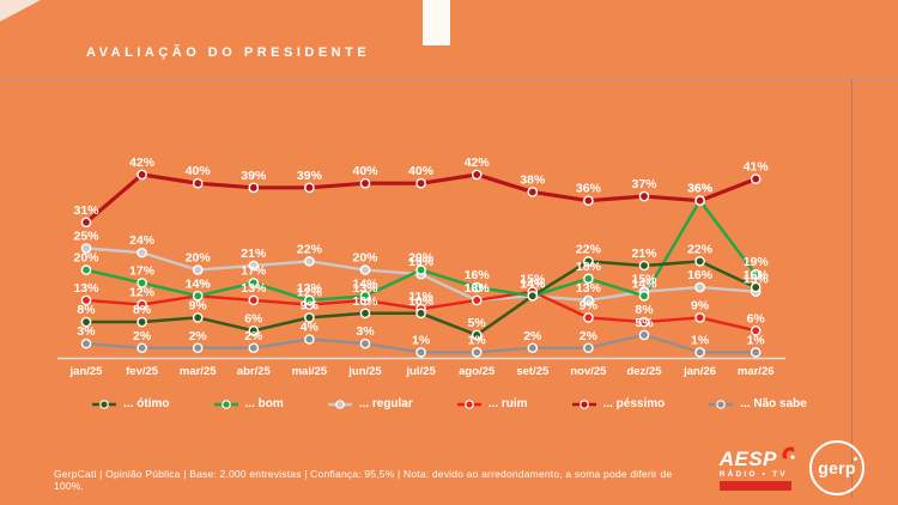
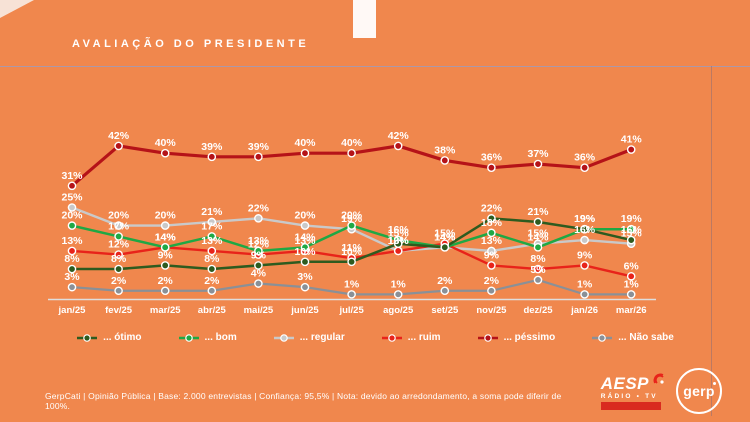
... regular/fev/25: 24% -> 20%
... ótimo/abr/25: 6% -> 8%
... ótimo/ago/25: 5% -> 15%
... ótimo/jan/26: 22% -> 19%
... bom/jan/26: 36% -> 19%
